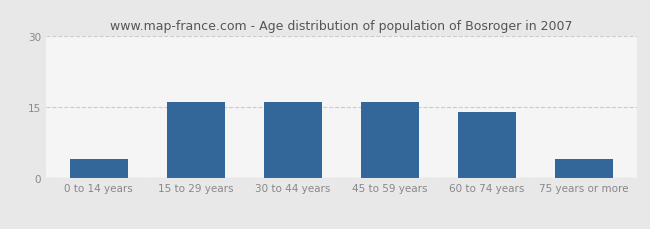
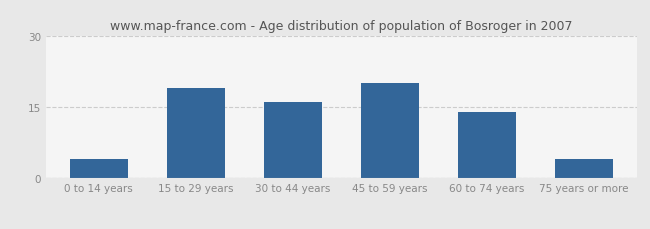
15 to 29 years: 16 -> 19
45 to 59 years: 16 -> 20
